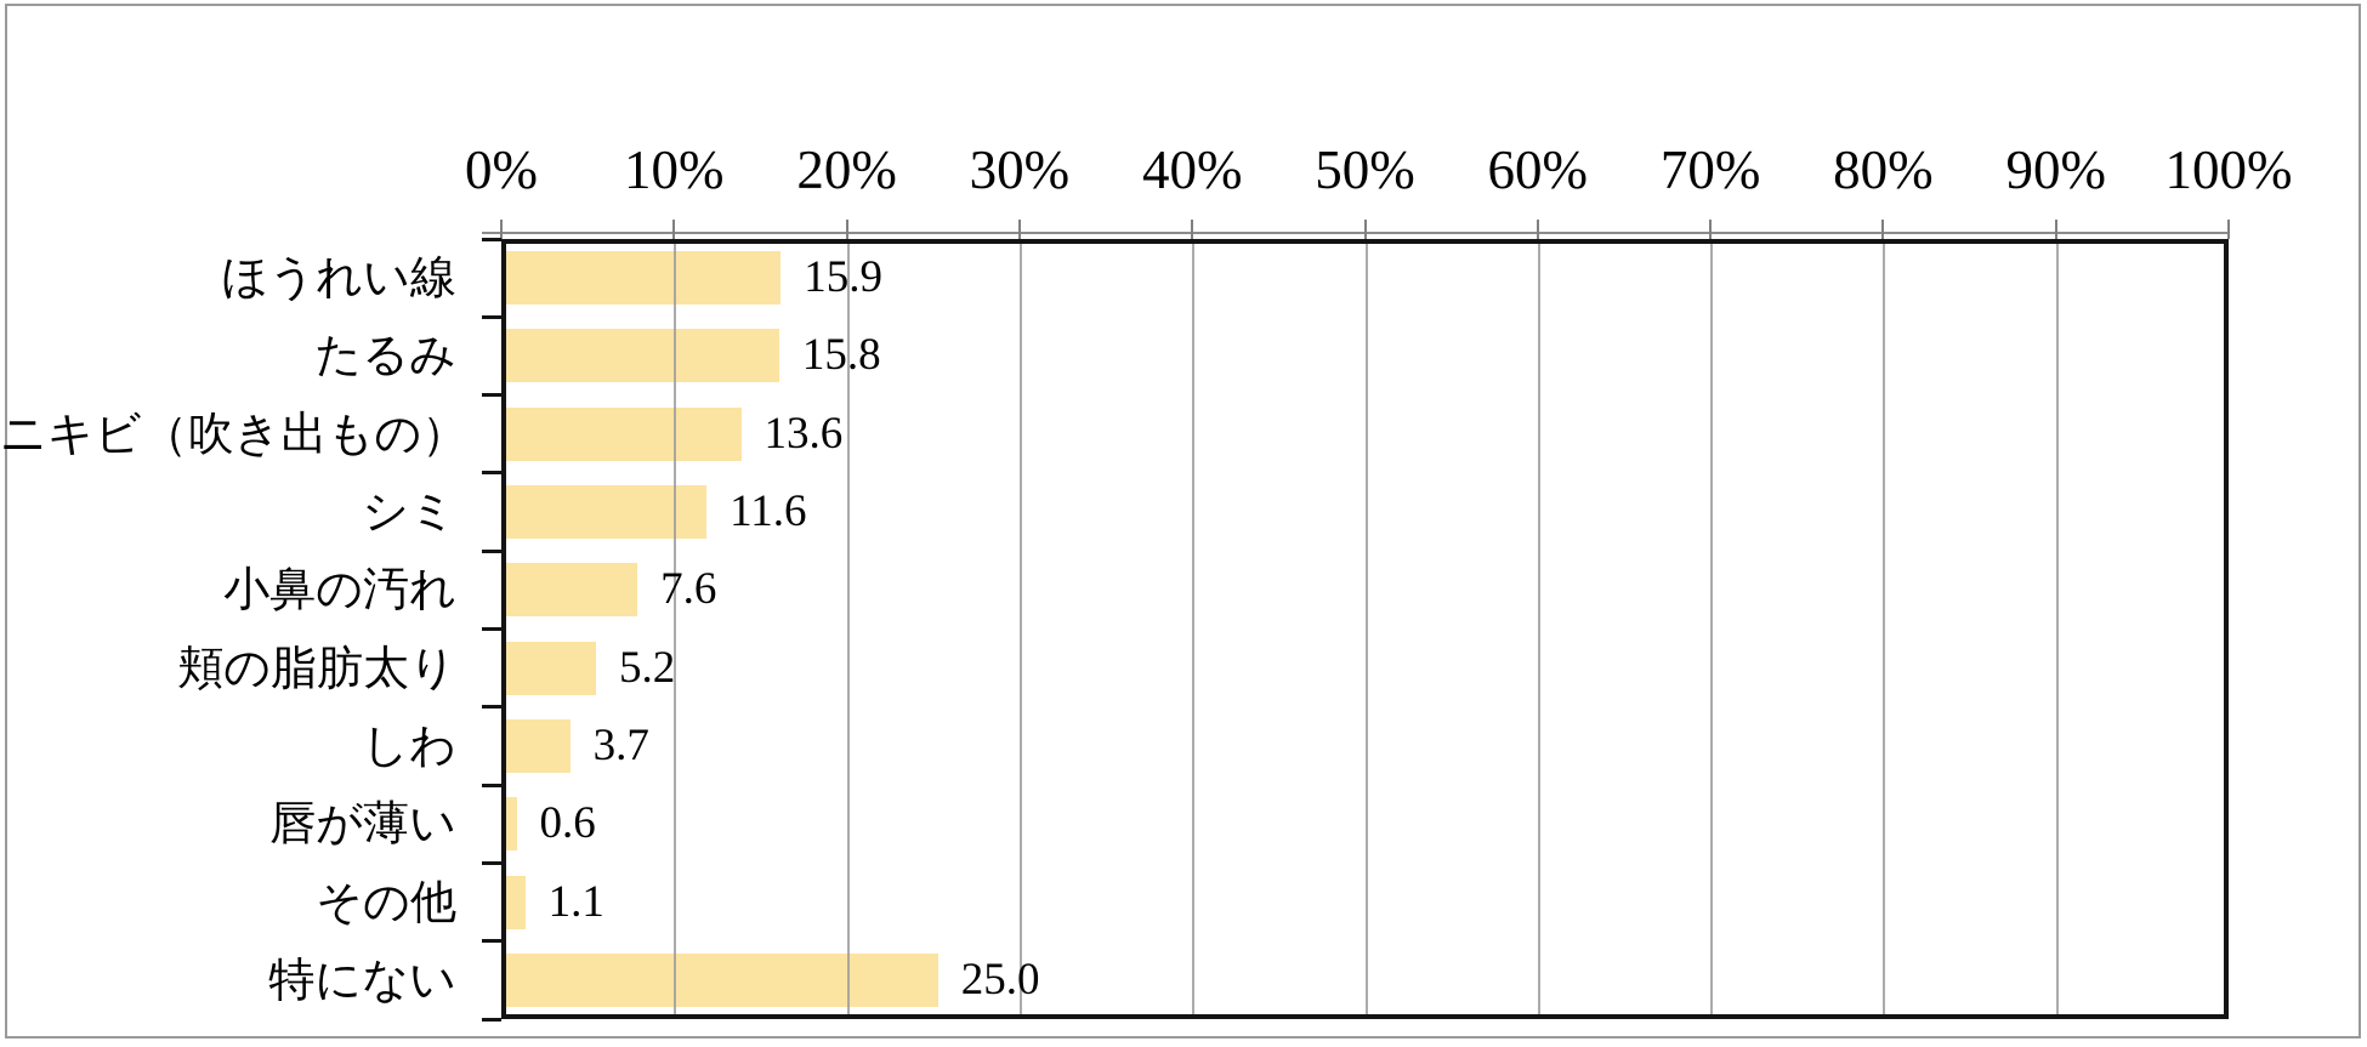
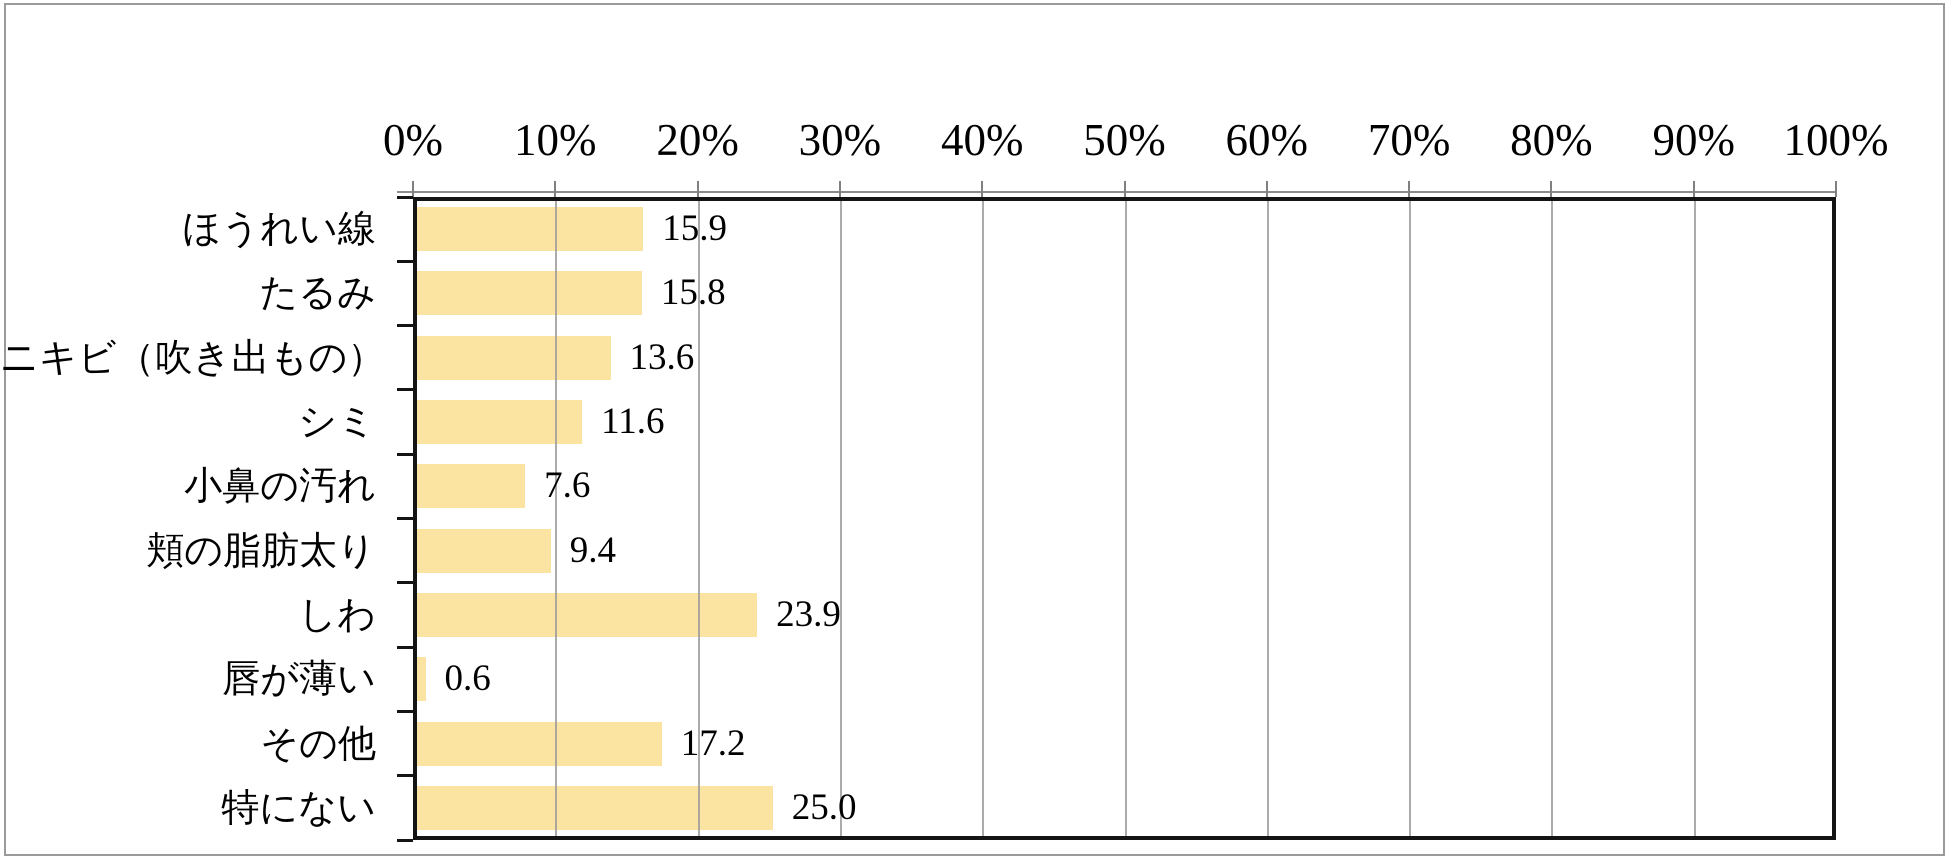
頬の脂肪太り: 5.2 -> 9.4
しわ: 3.7 -> 23.9
その他: 1.1 -> 17.2
